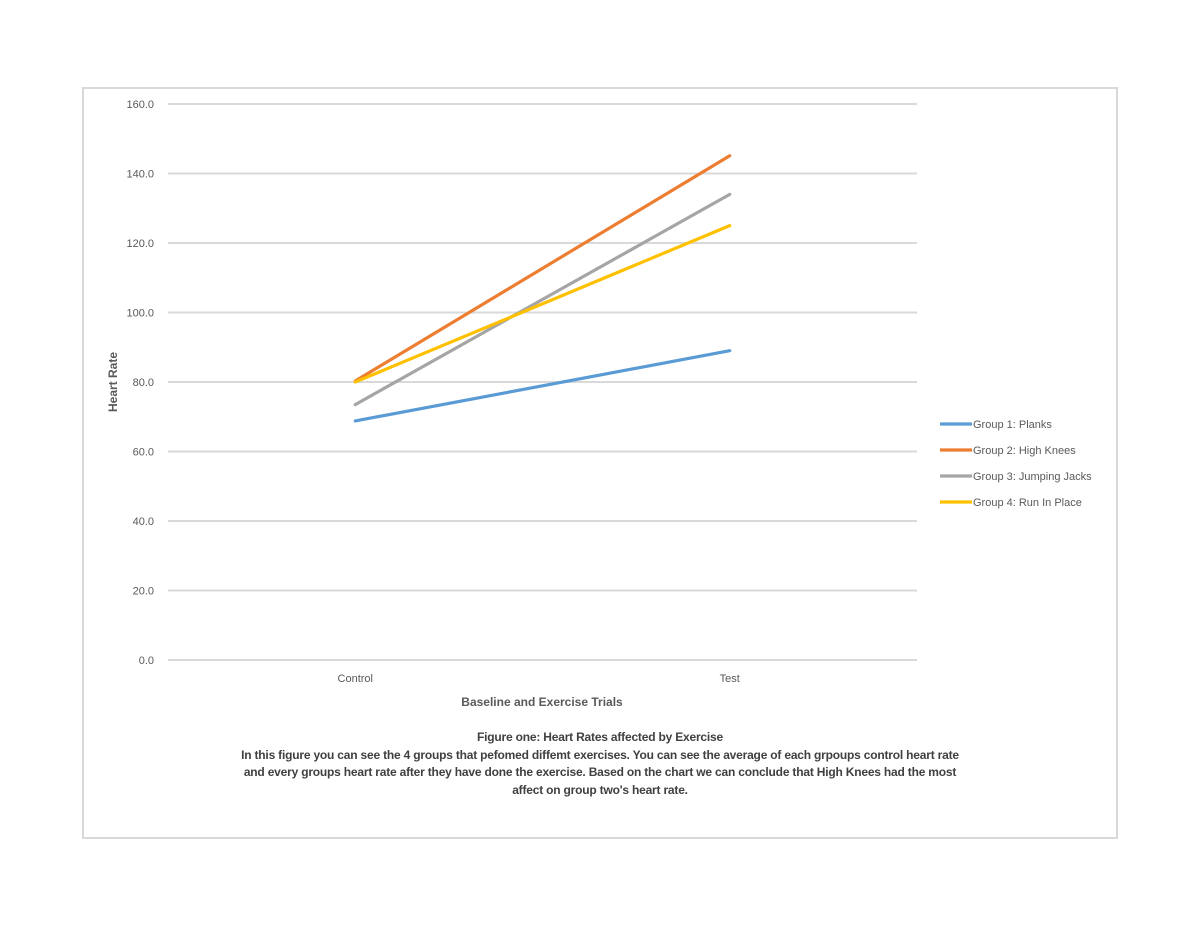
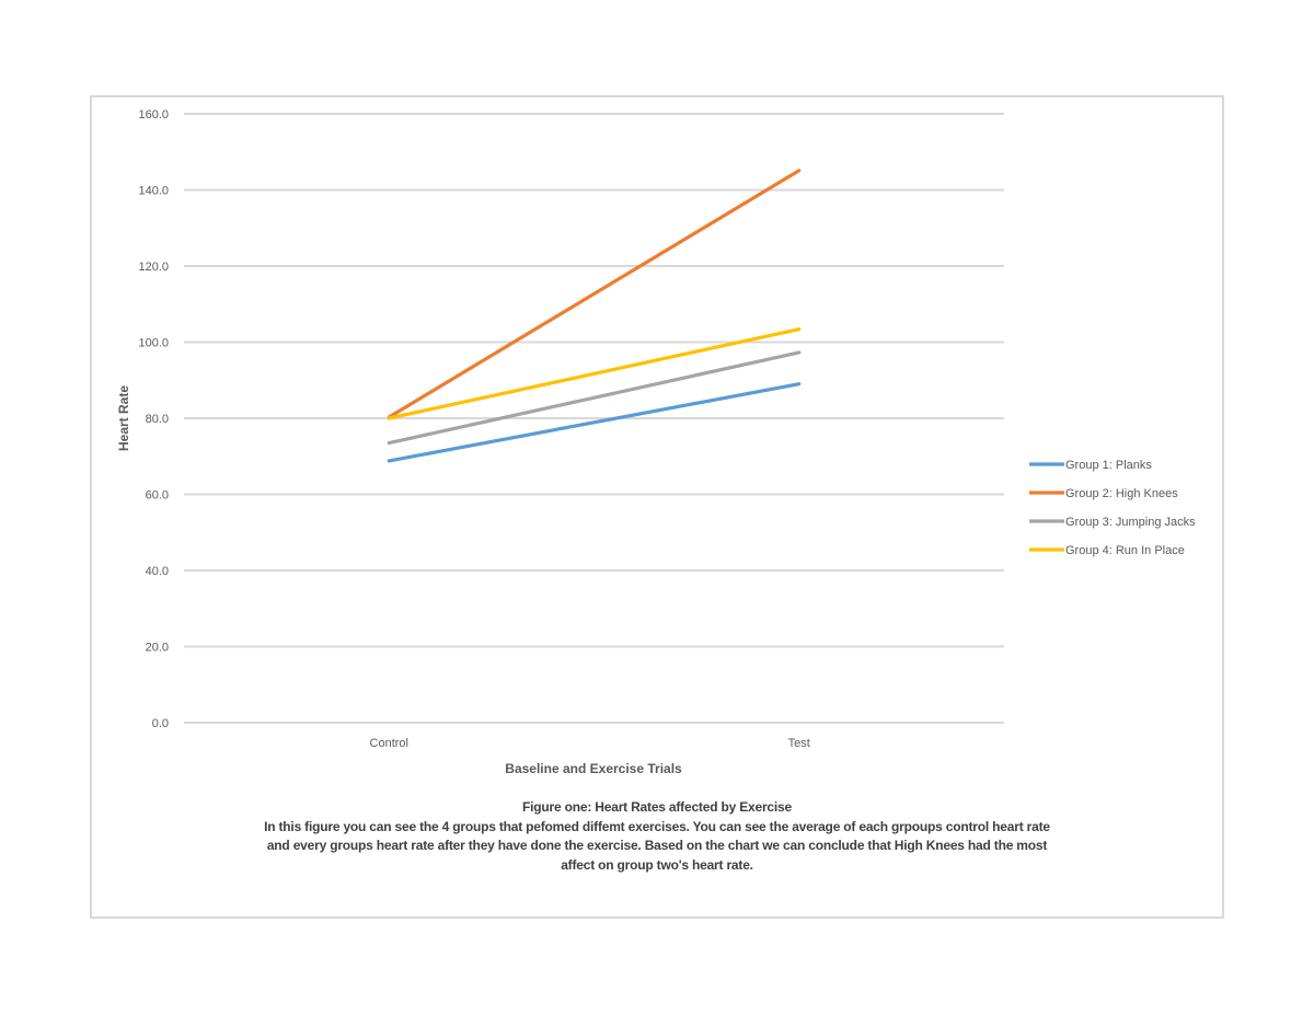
Group 3: Jumping Jacks/Test: 134 -> 97
Group 4: Run In Place/Test: 125 -> 103
